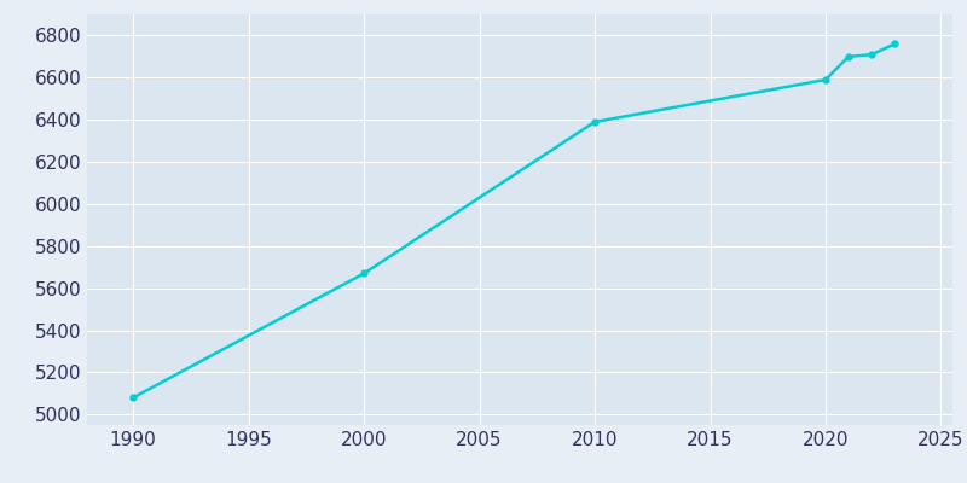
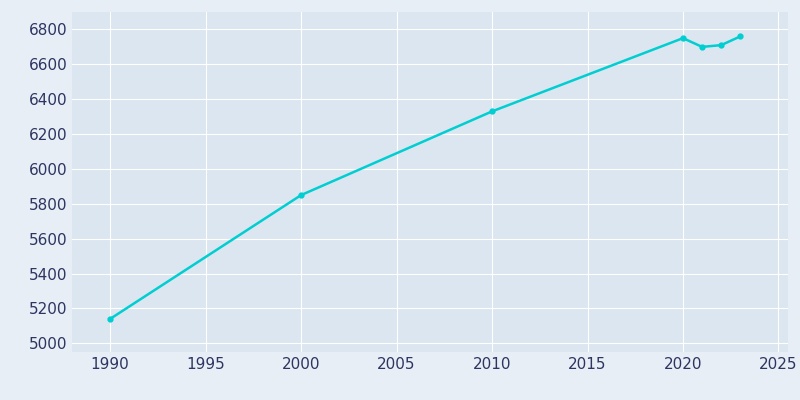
1990: 5080 -> 5140
2000: 5670 -> 5850
2010: 6390 -> 6330
2020: 6590 -> 6750
